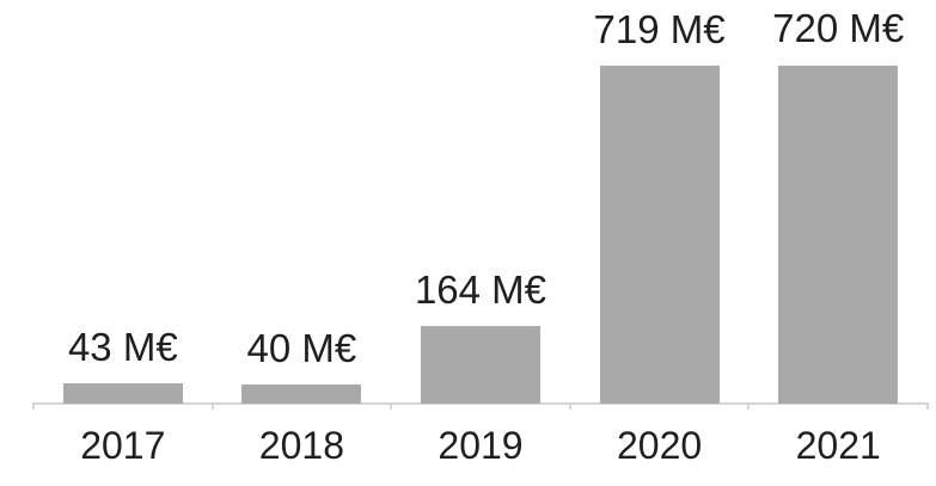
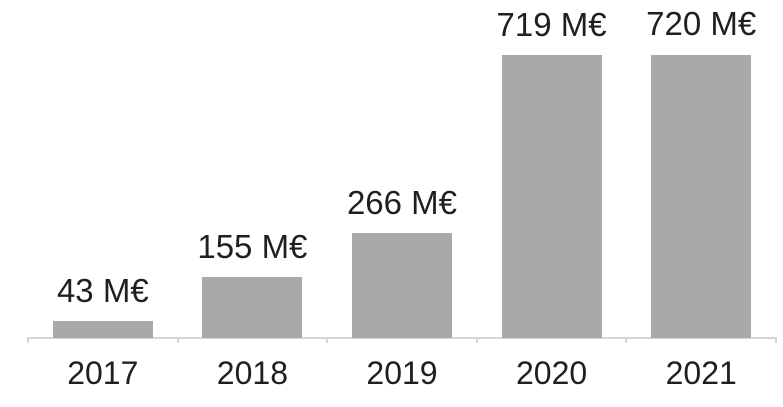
2018: 40 -> 155
2019: 164 -> 266
